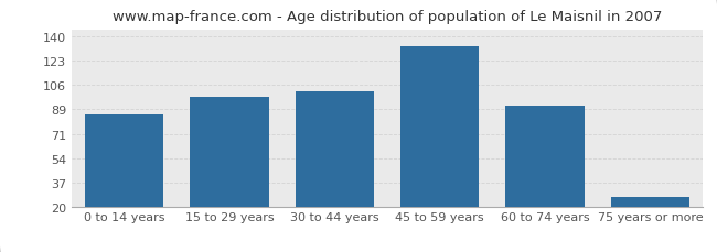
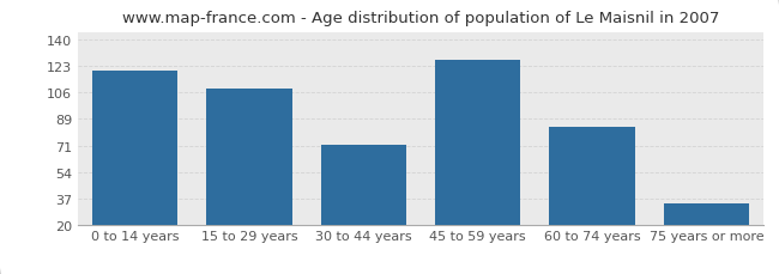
0 to 14 years: 85 -> 120
15 to 29 years: 97 -> 108
30 to 44 years: 101 -> 72
45 to 59 years: 133 -> 127
60 to 74 years: 91 -> 83
75 years or more: 27 -> 34
